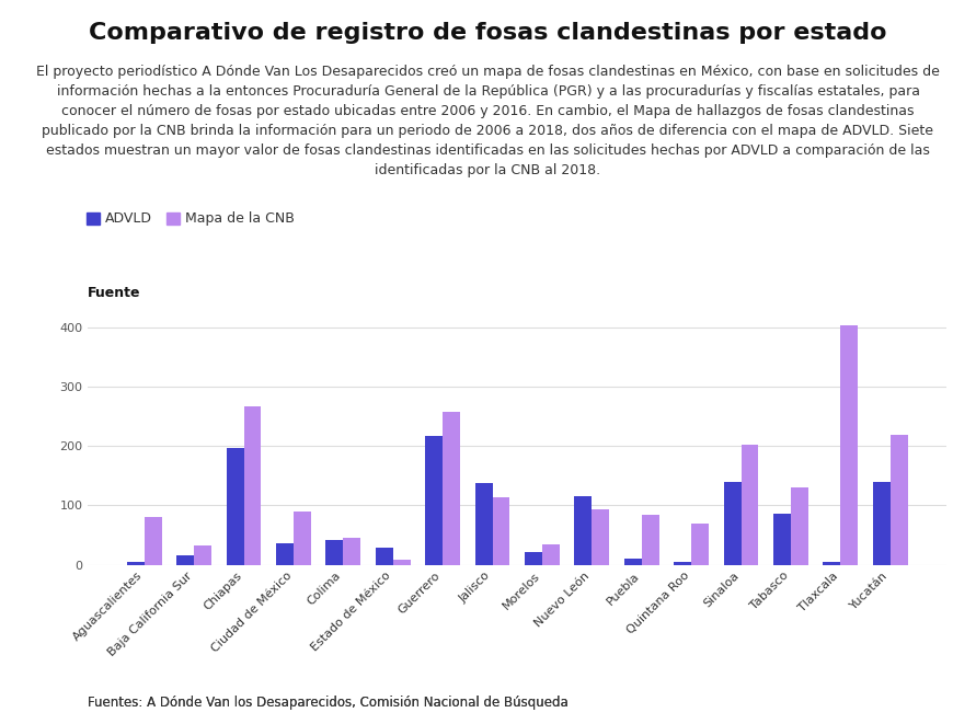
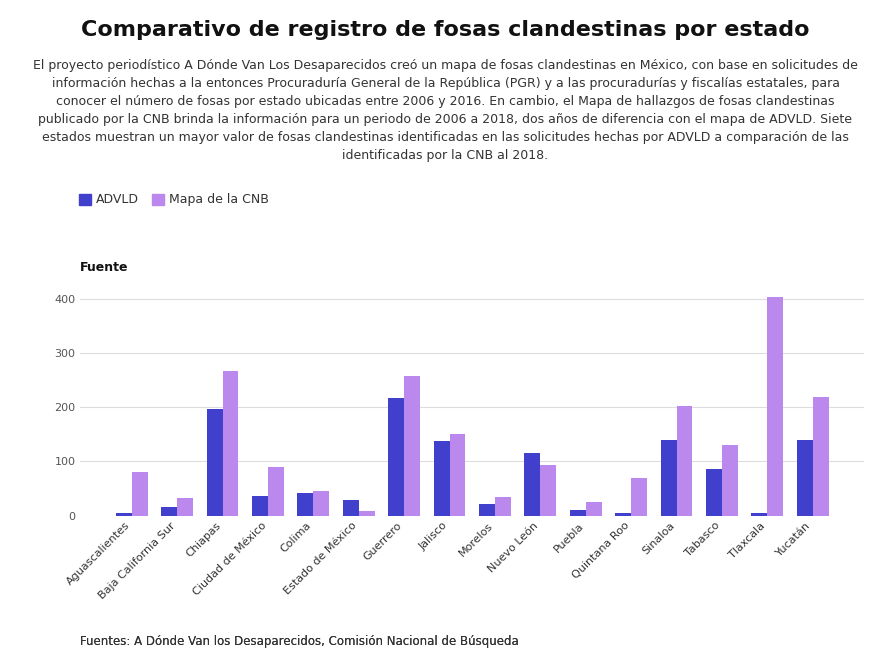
Mapa de la CNB/Jalisco: 114 -> 150
Mapa de la CNB/Puebla: 84 -> 26
